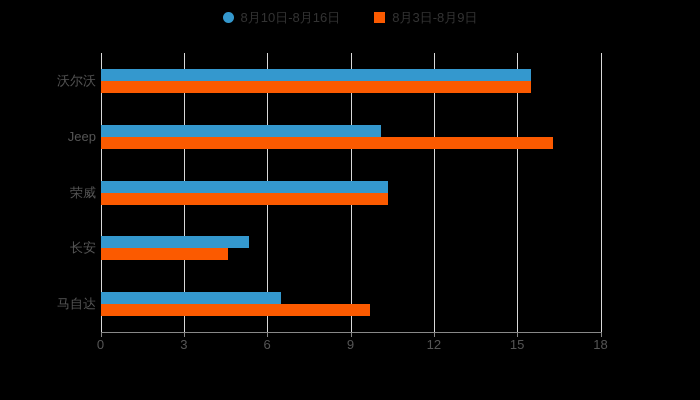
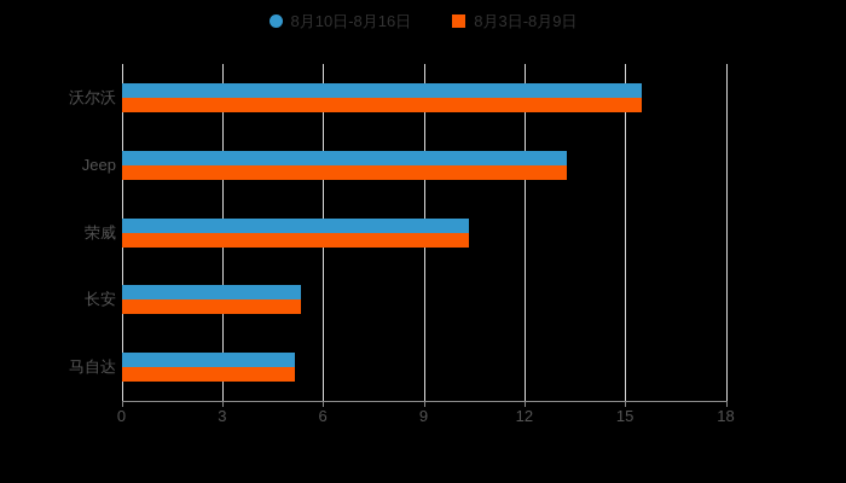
8月10日-8月16日/Jeep: 10.1 -> 13.2
8月3日-8月9日/Jeep: 16.3 -> 13.2
8月3日-8月9日/长安: 4.6 -> 5.3
8月10日-8月16日/马自达: 6.5 -> 5.2
8月3日-8月9日/马自达: 9.7 -> 5.2
